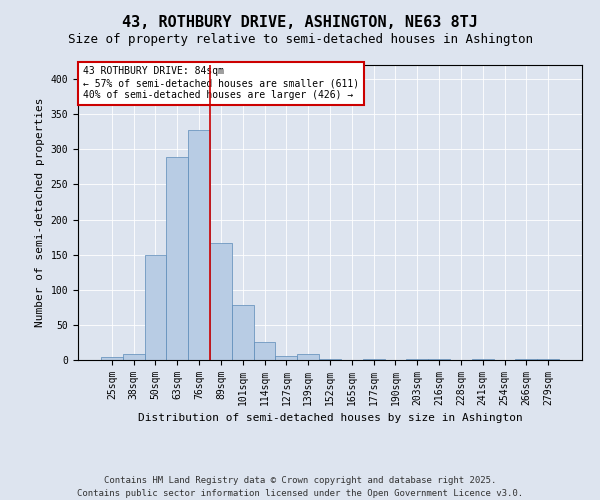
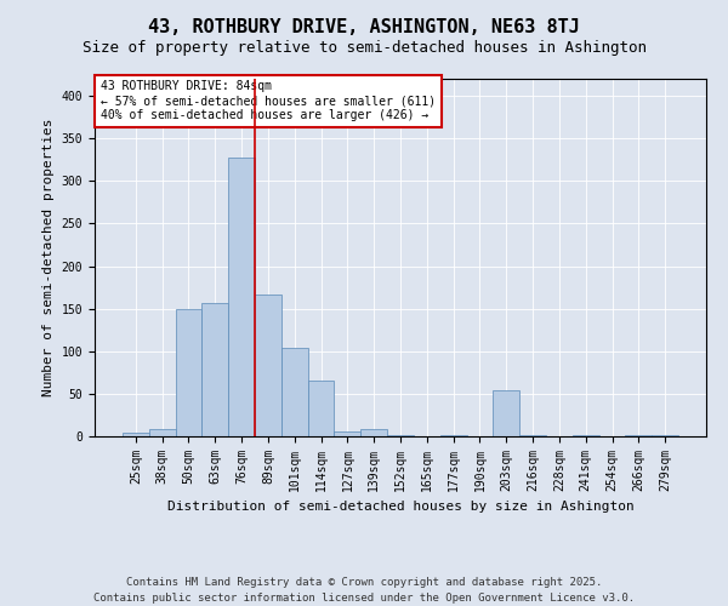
63sqm: 289 -> 156
101sqm: 78 -> 104
114sqm: 26 -> 66
203sqm: 2 -> 54
